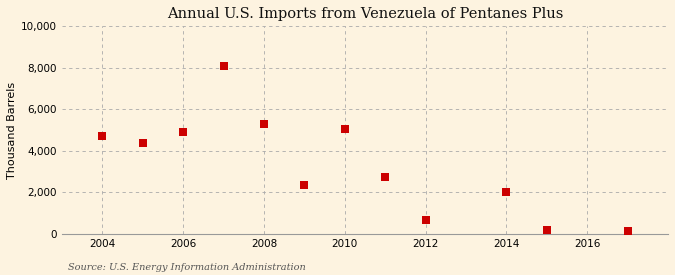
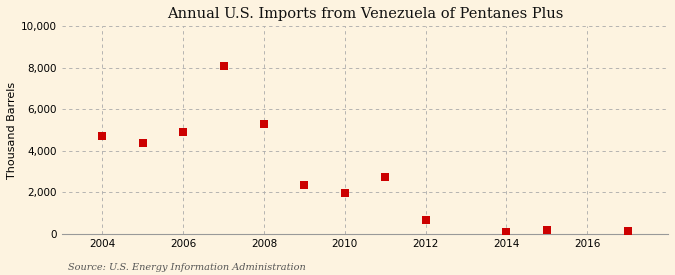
2010: 5,050 -> 1,950
2014: 2,000 -> 100
